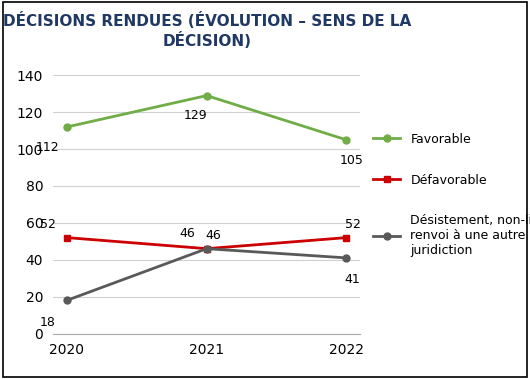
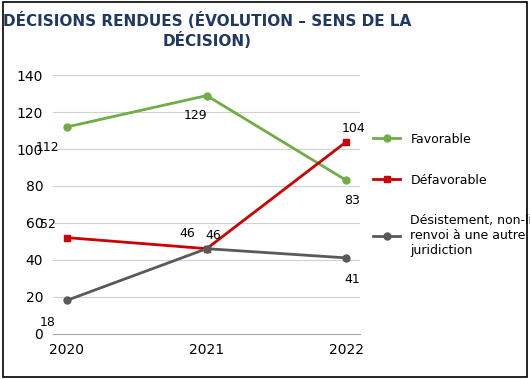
Favorable/2022: 105 -> 83
Défavorable/2022: 52 -> 104
